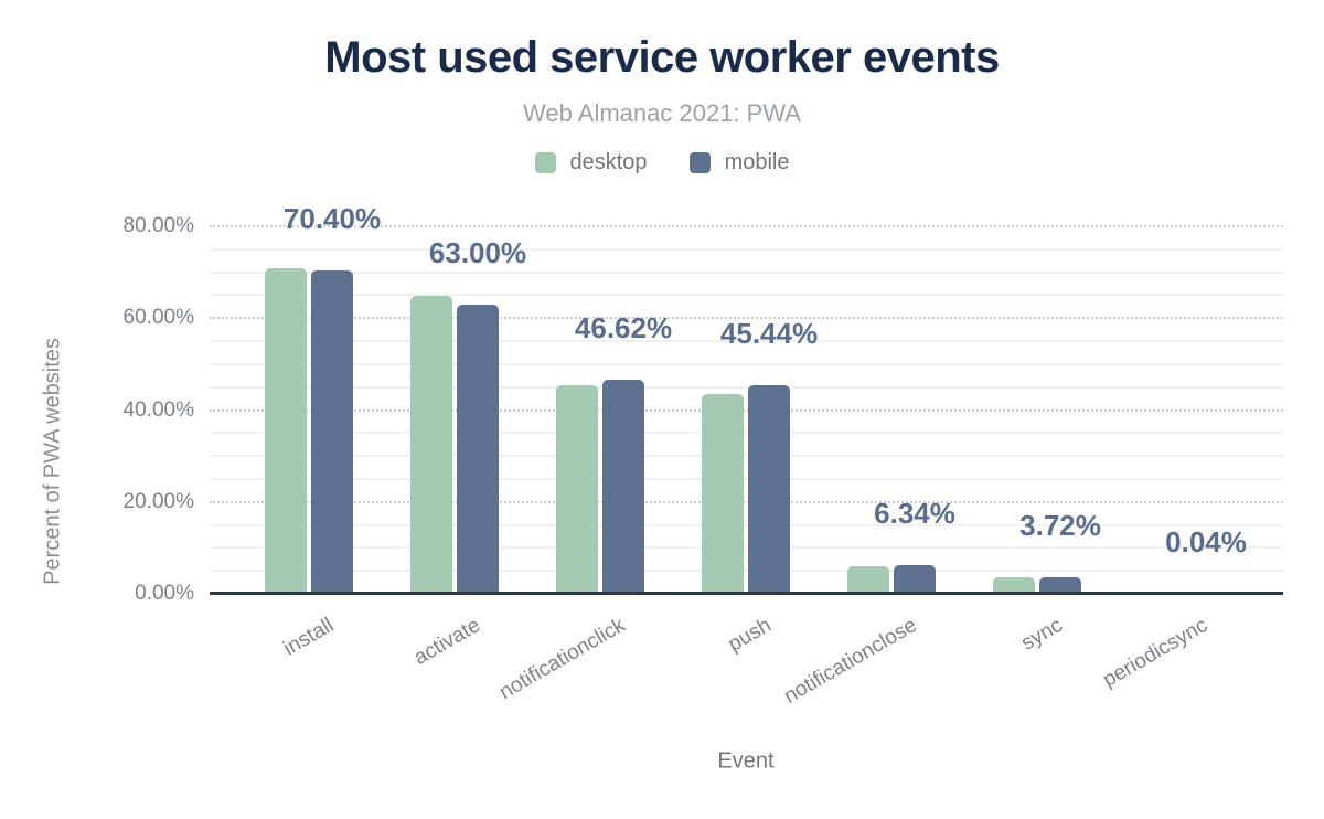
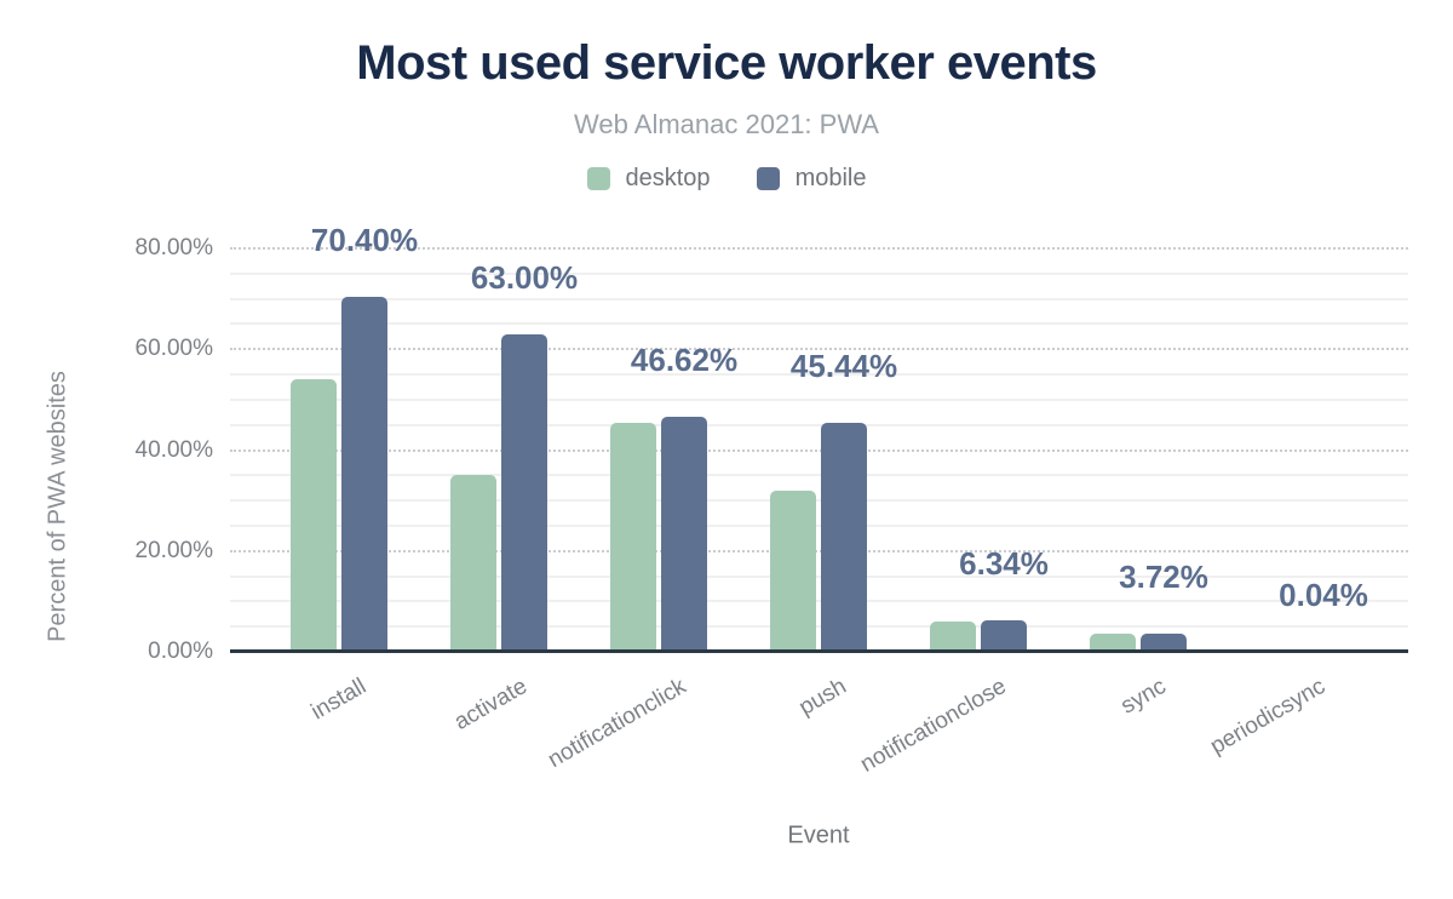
desktop/install: 71% -> 54%
desktop/activate: 65% -> 35%
desktop/push: 44% -> 32%
